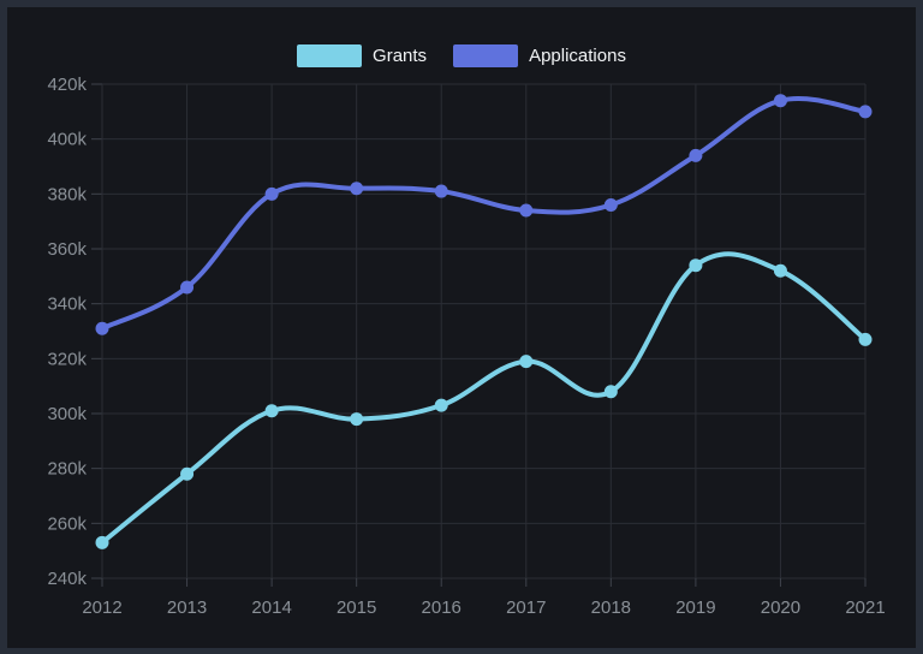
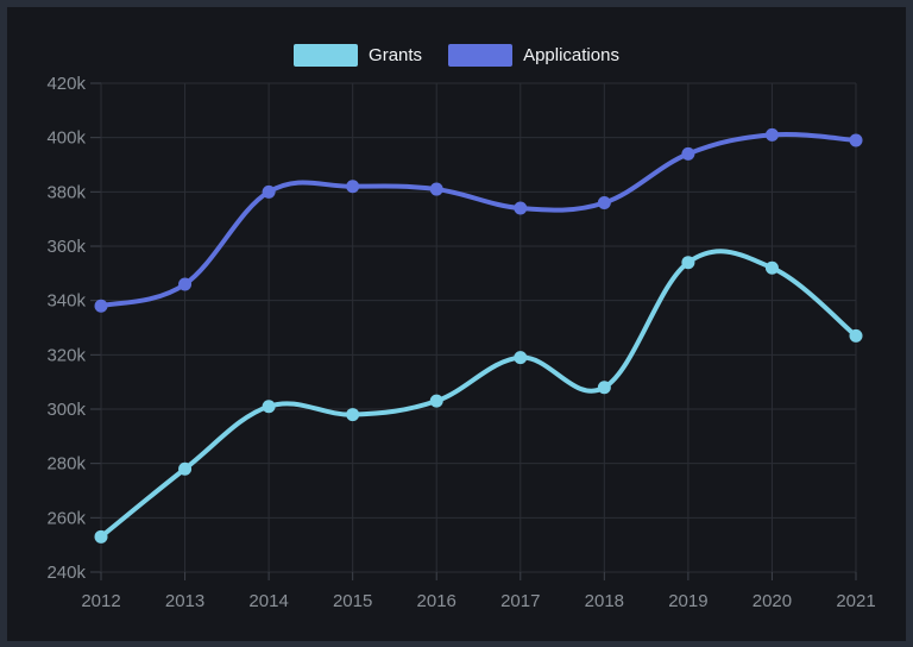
Applications/2012: 331k -> 338k
Applications/2020: 414k -> 401k
Applications/2021: 410k -> 399k
